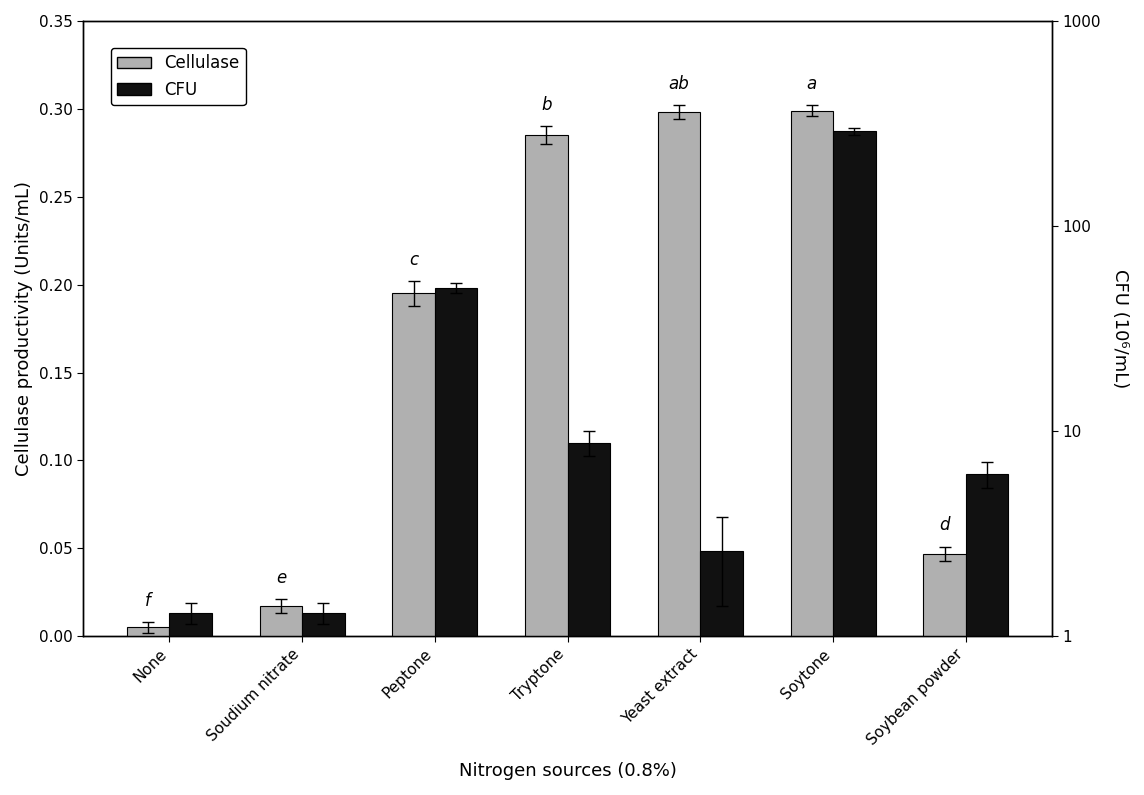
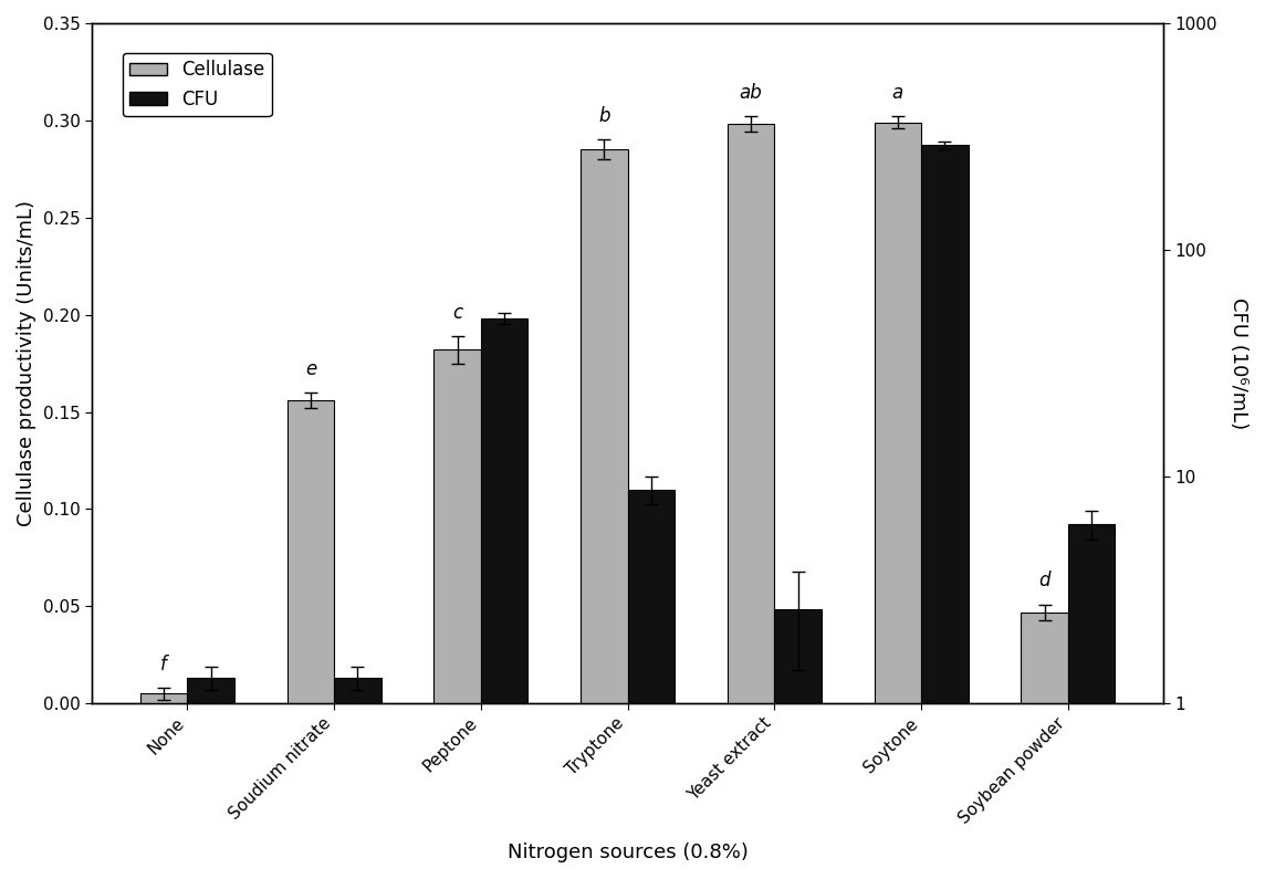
Cellulase/Soudium nitrate: 0.017 -> 0.156
Cellulase/Peptone: 0.195 -> 0.182
